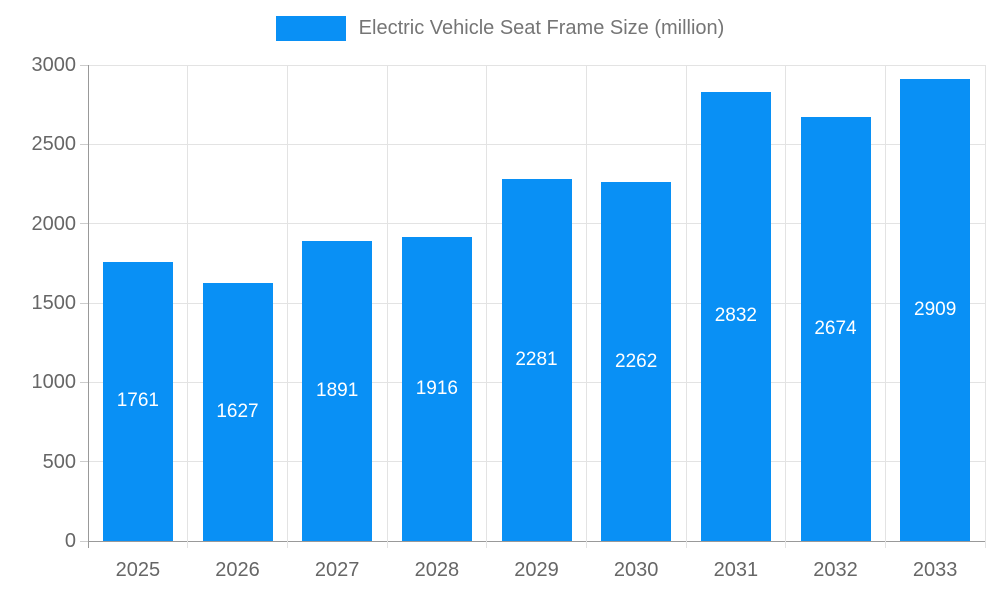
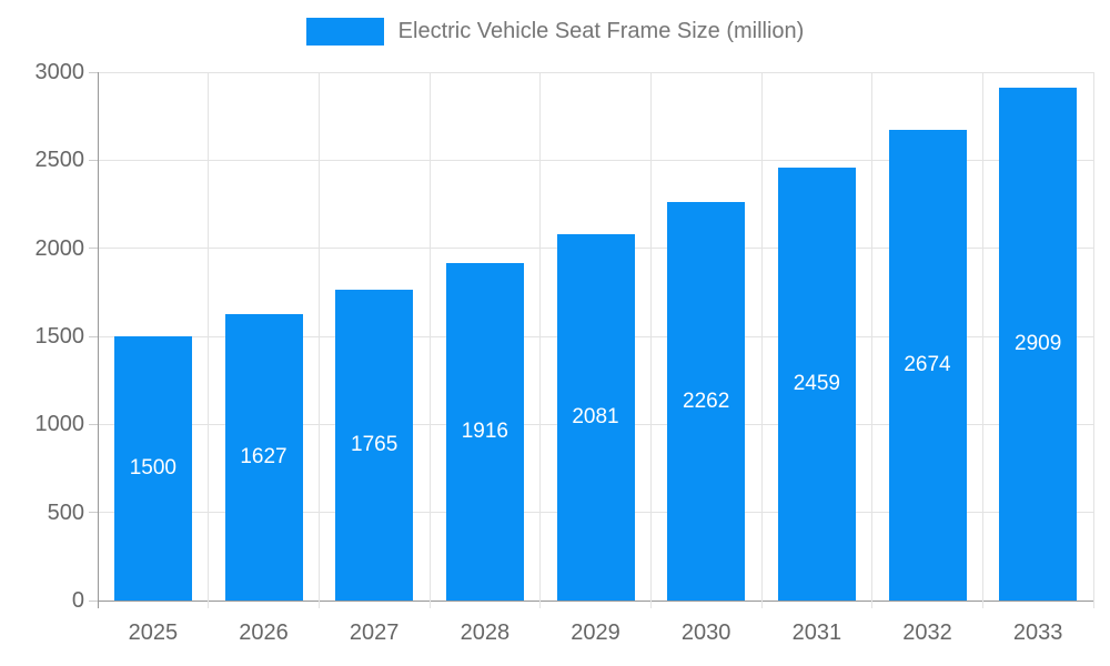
2025: 1761 -> 1500
2027: 1891 -> 1765
2029: 2281 -> 2081
2031: 2832 -> 2459
